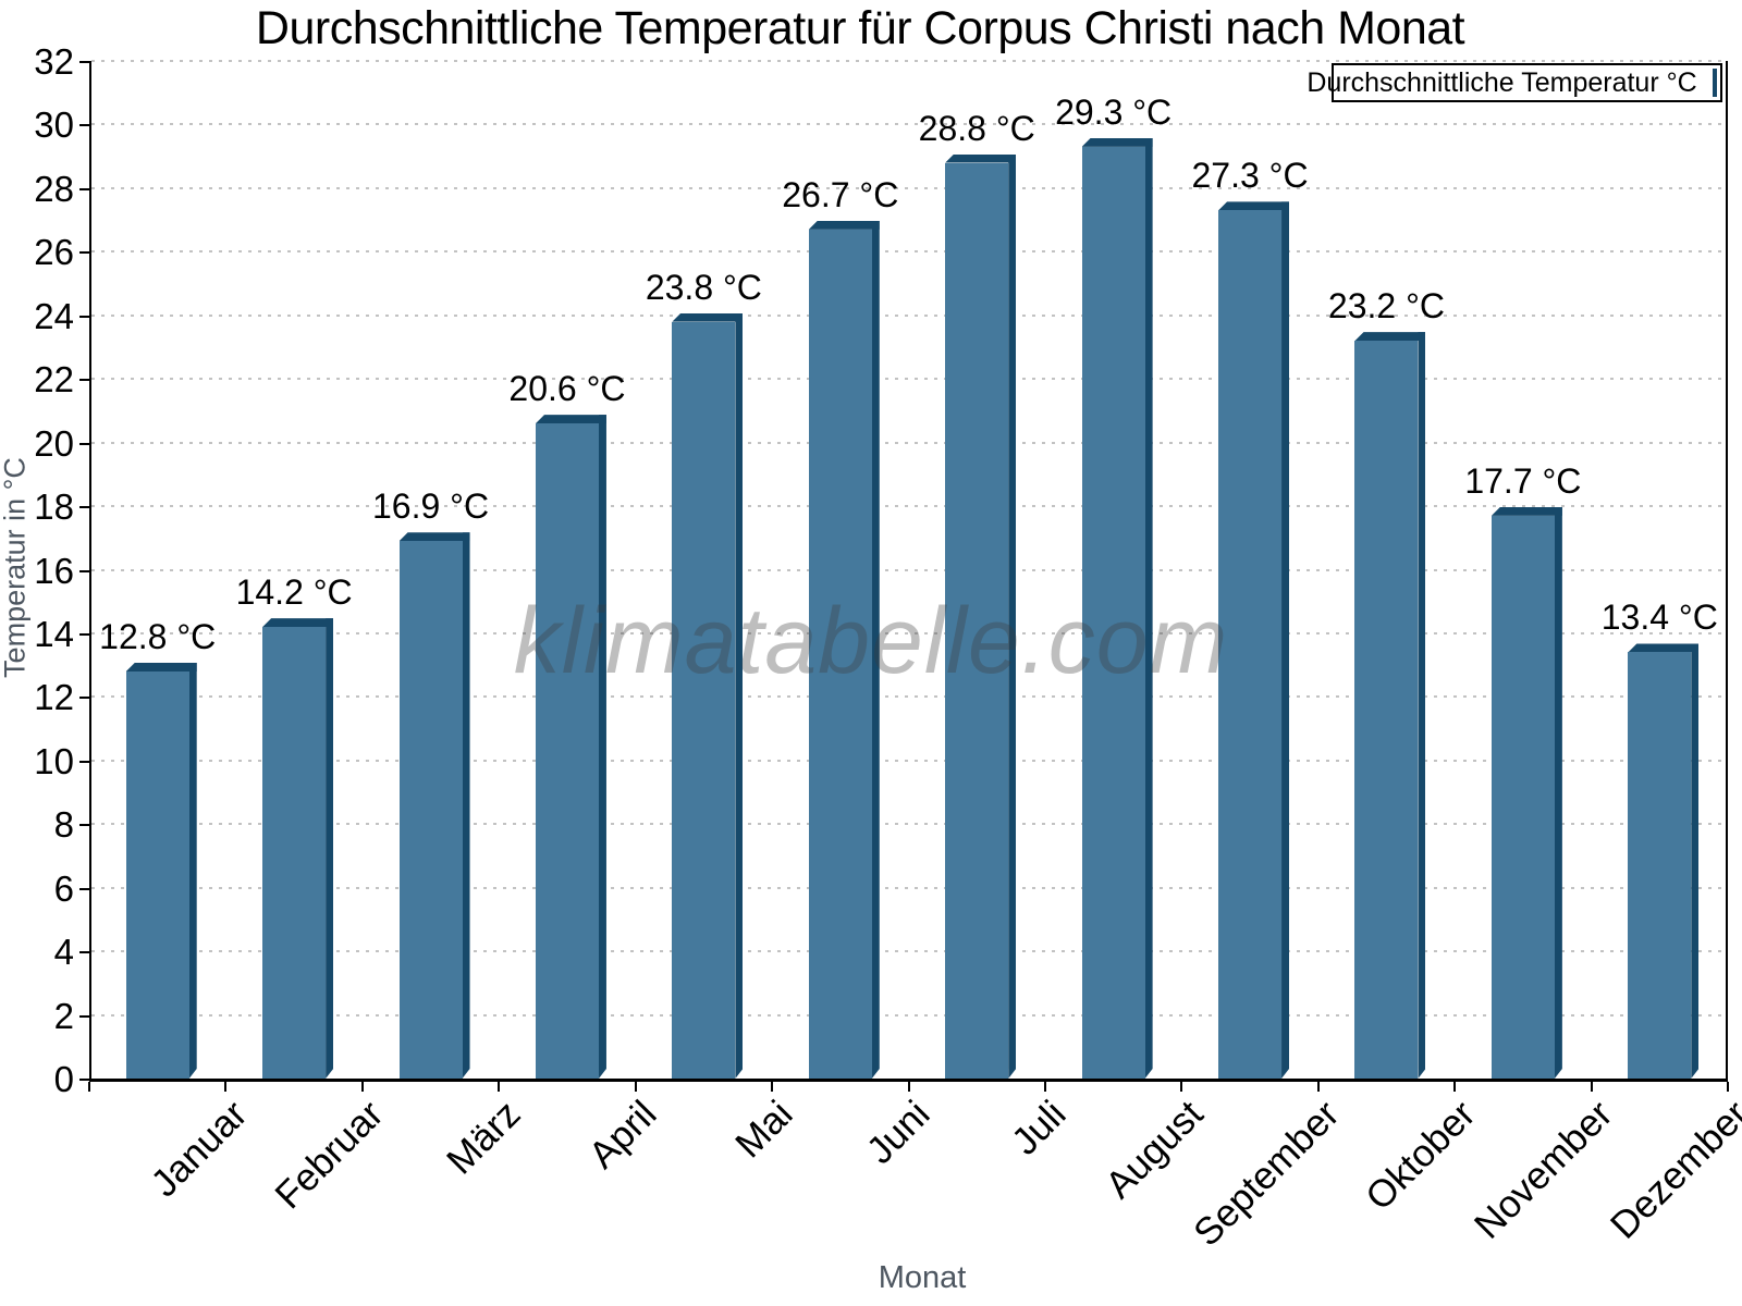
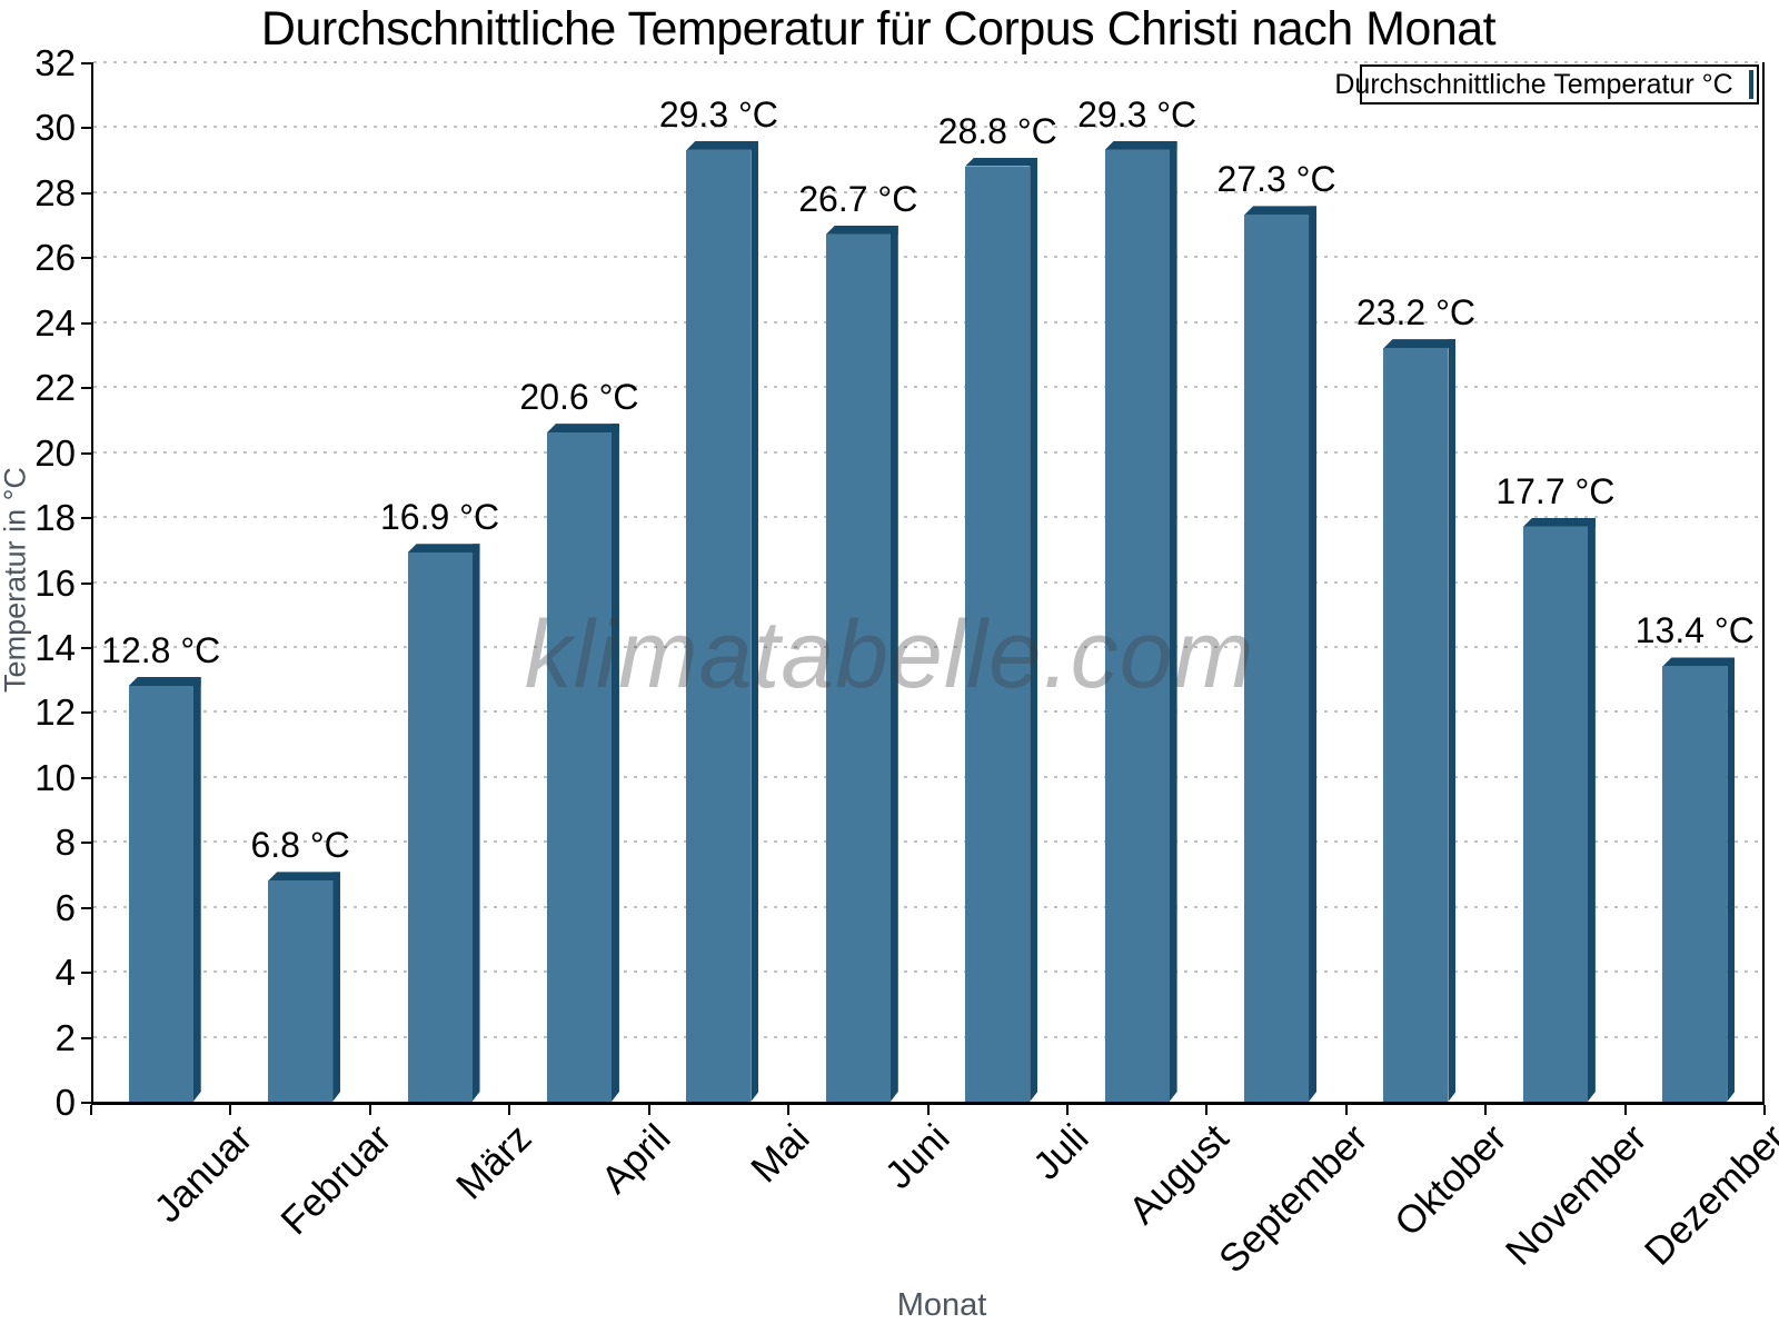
Februar: 14.2 -> 6.8
Mai: 23.8 -> 29.3
